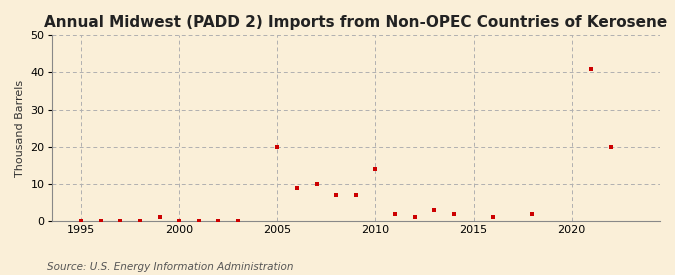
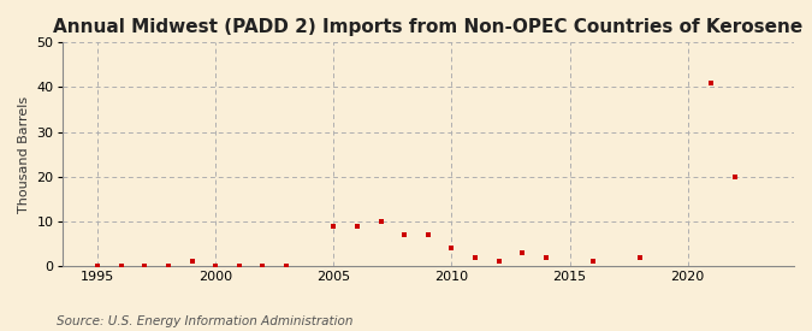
2005: 20 -> 9
2010: 14 -> 4
